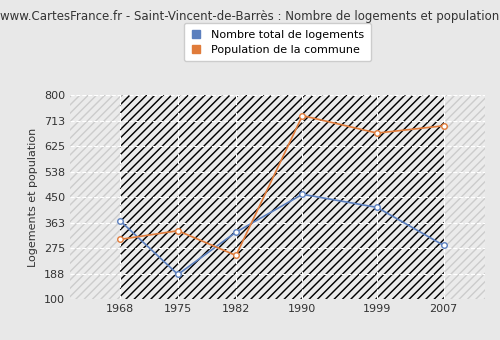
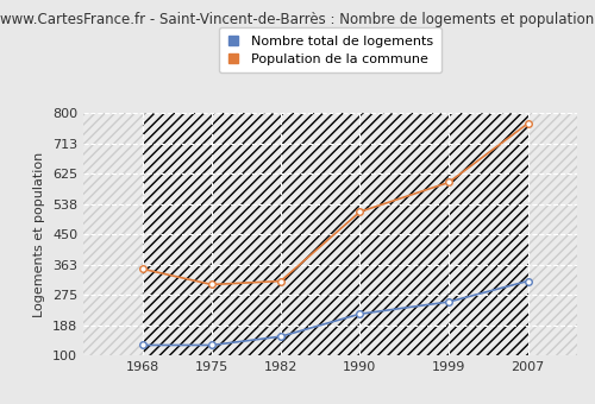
Nombre total de logements/1968: 370 -> 130
Population de la commune/1968: 305 -> 350
Nombre total de logements/1975: 185 -> 130
Population de la commune/1975: 335 -> 305
Nombre total de logements/1982: 330 -> 155
Population de la commune/1982: 250 -> 315
Nombre total de logements/1990: 460 -> 220
Population de la commune/1990: 730 -> 515
Nombre total de logements/1999: 415 -> 255
Population de la commune/1999: 670 -> 600
Nombre total de logements/2007: 285 -> 315
Population de la commune/2007: 695 -> 770
